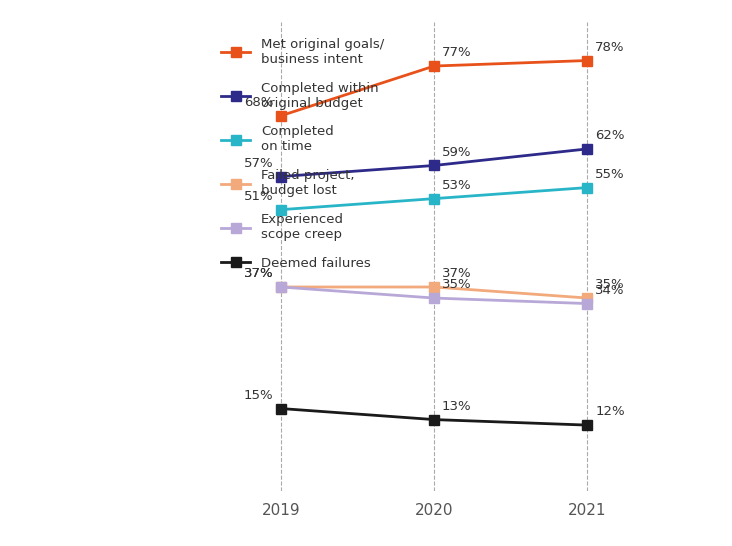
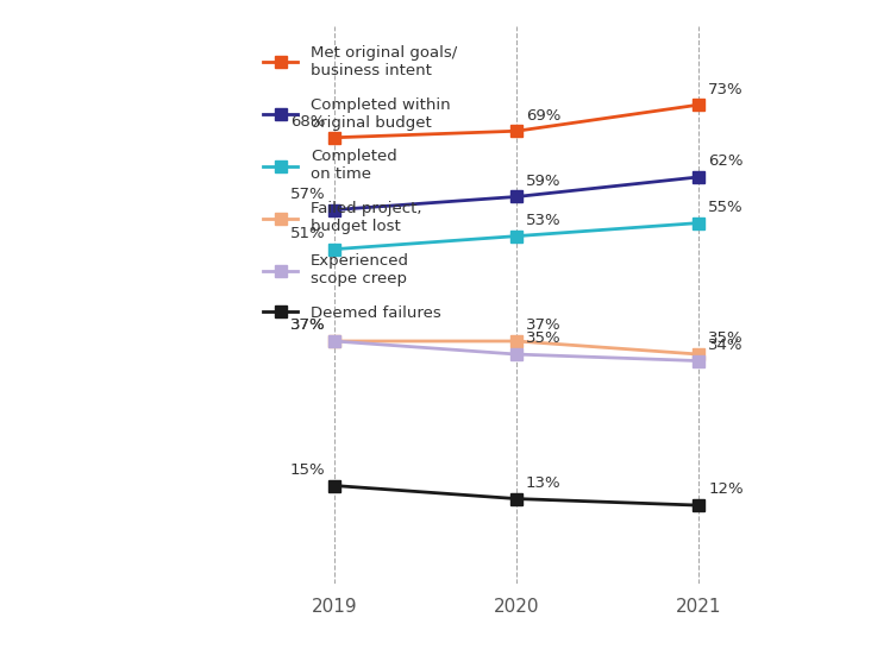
Met original goals/ business intent/2020: 77% -> 69%
Met original goals/ business intent/2021: 78% -> 73%
